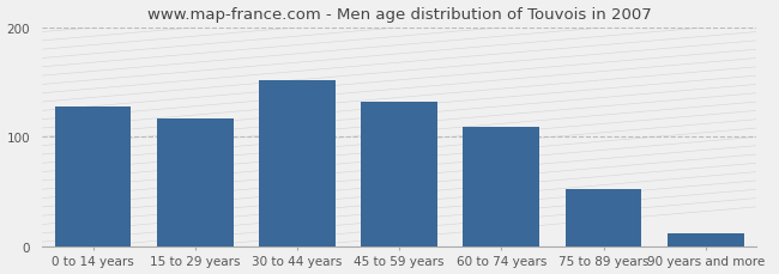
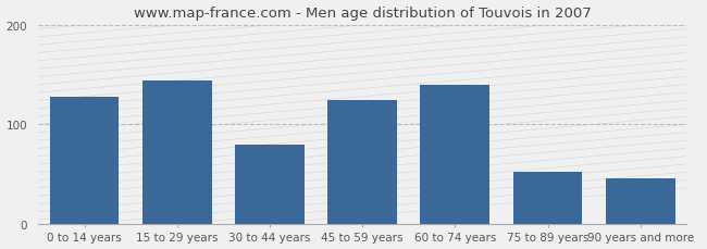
15 to 29 years: 117 -> 144
30 to 44 years: 152 -> 80
45 to 59 years: 132 -> 124
60 to 74 years: 109 -> 140
90 years and more: 12 -> 46
